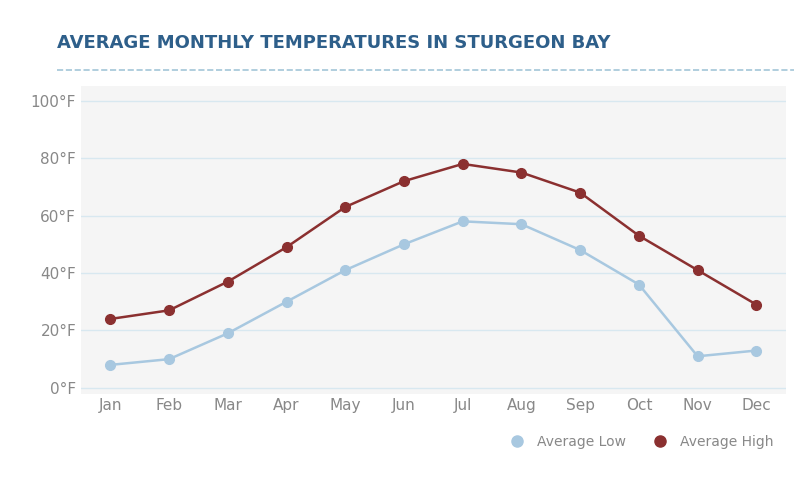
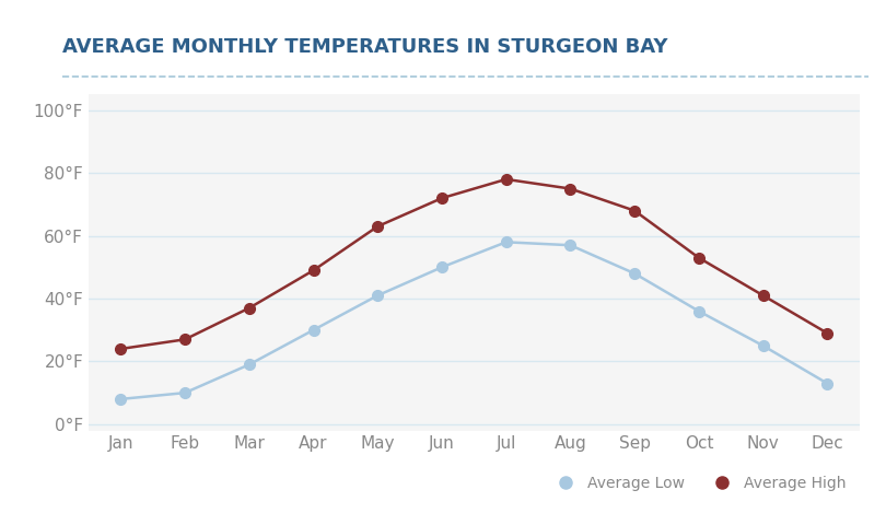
Average Low/Nov: 11°F -> 25°F
